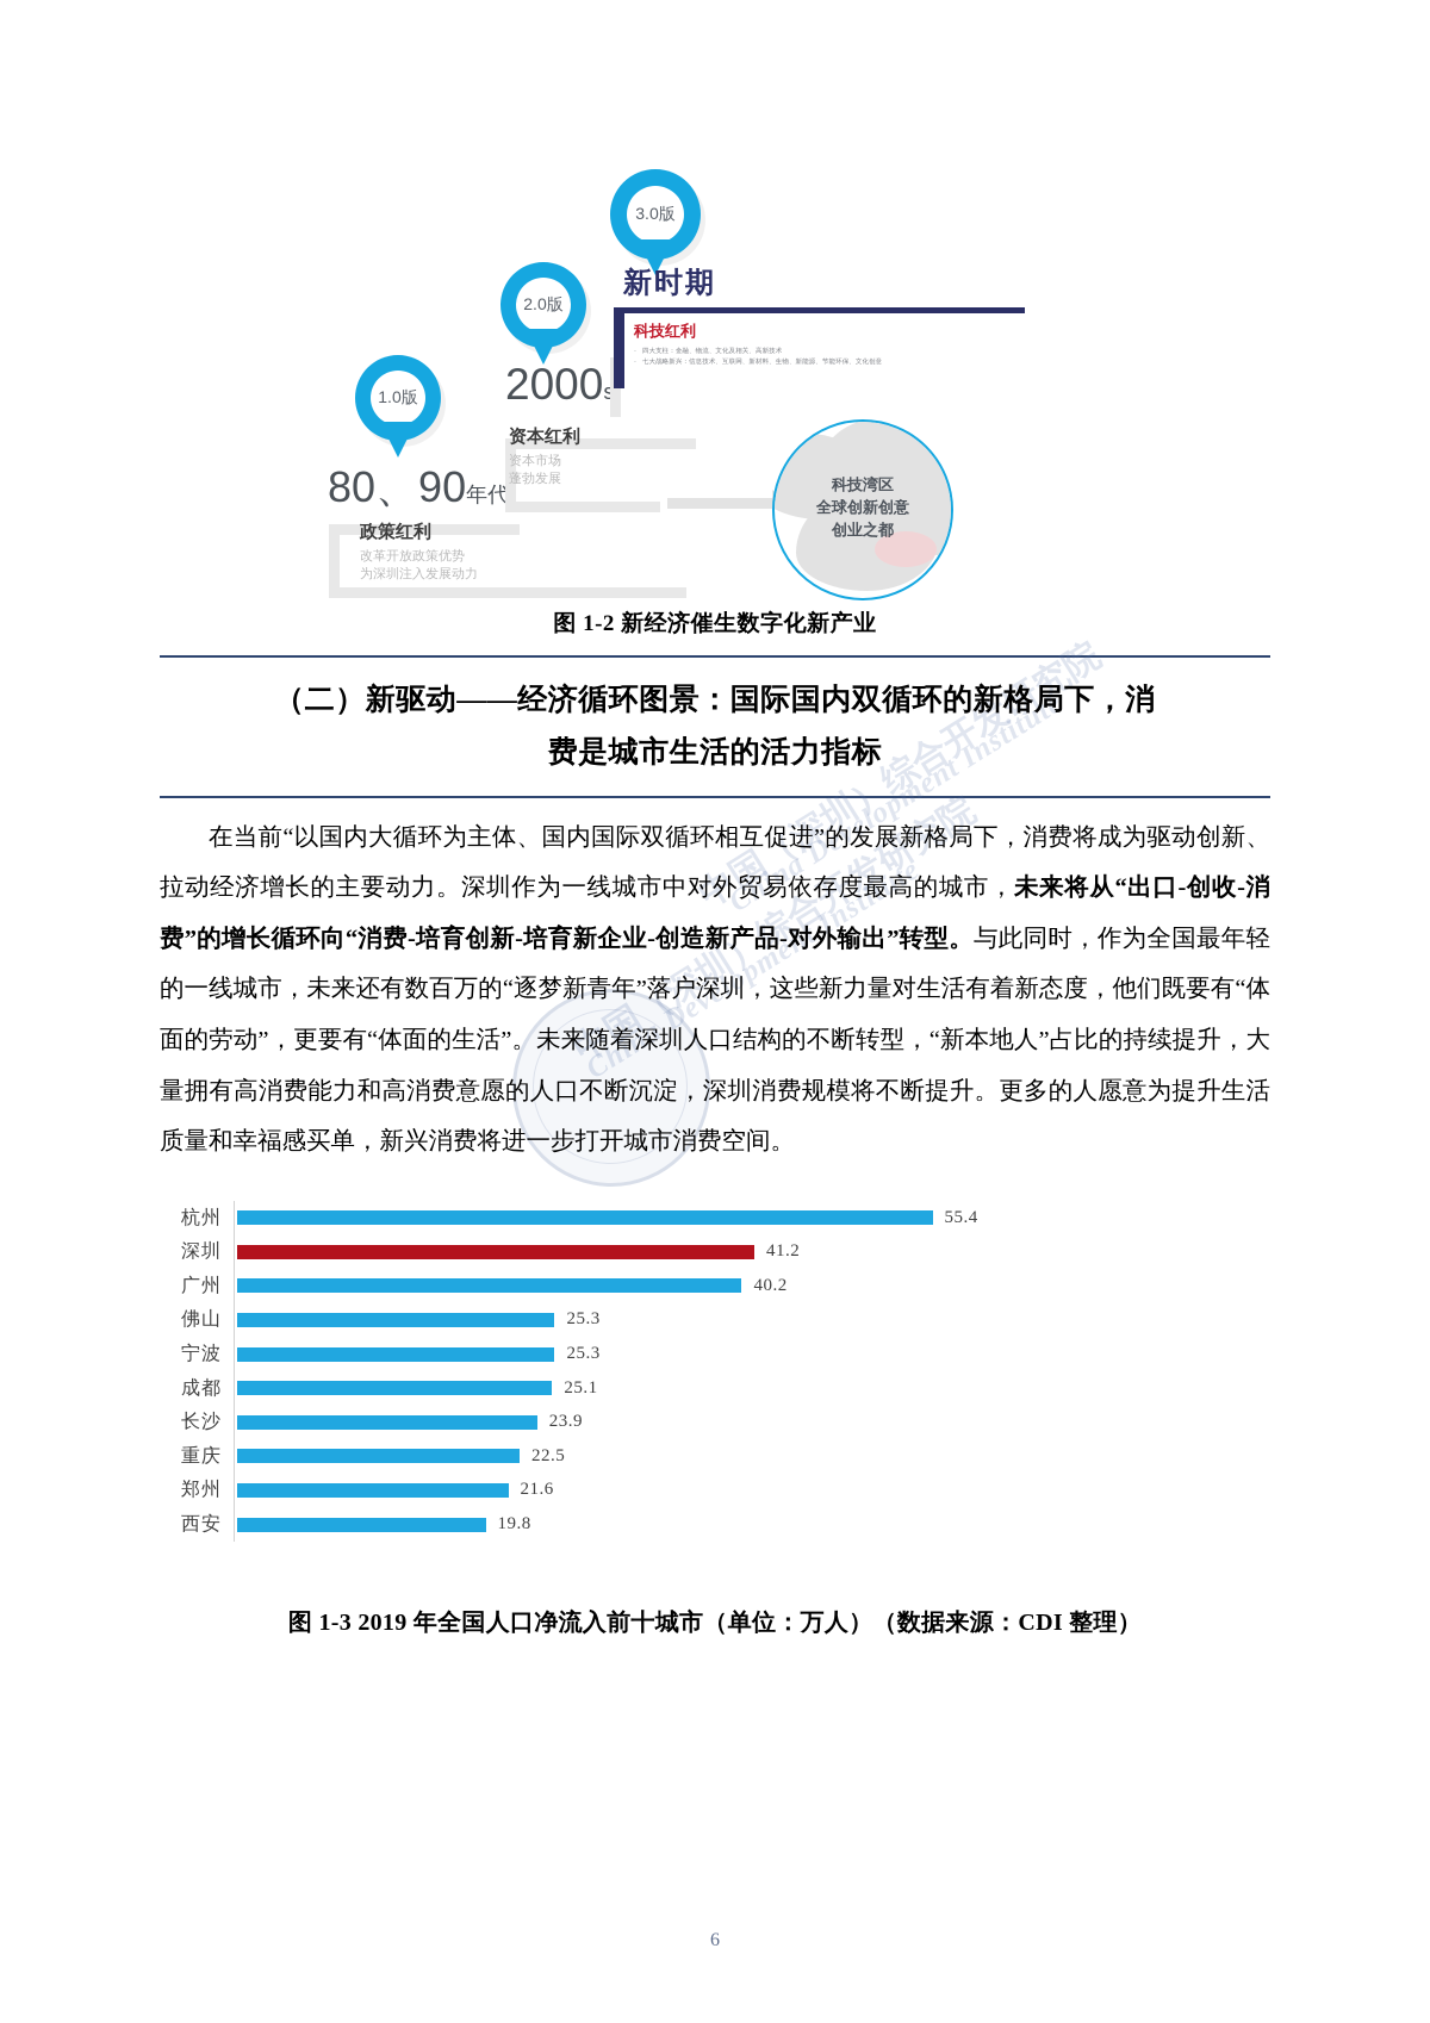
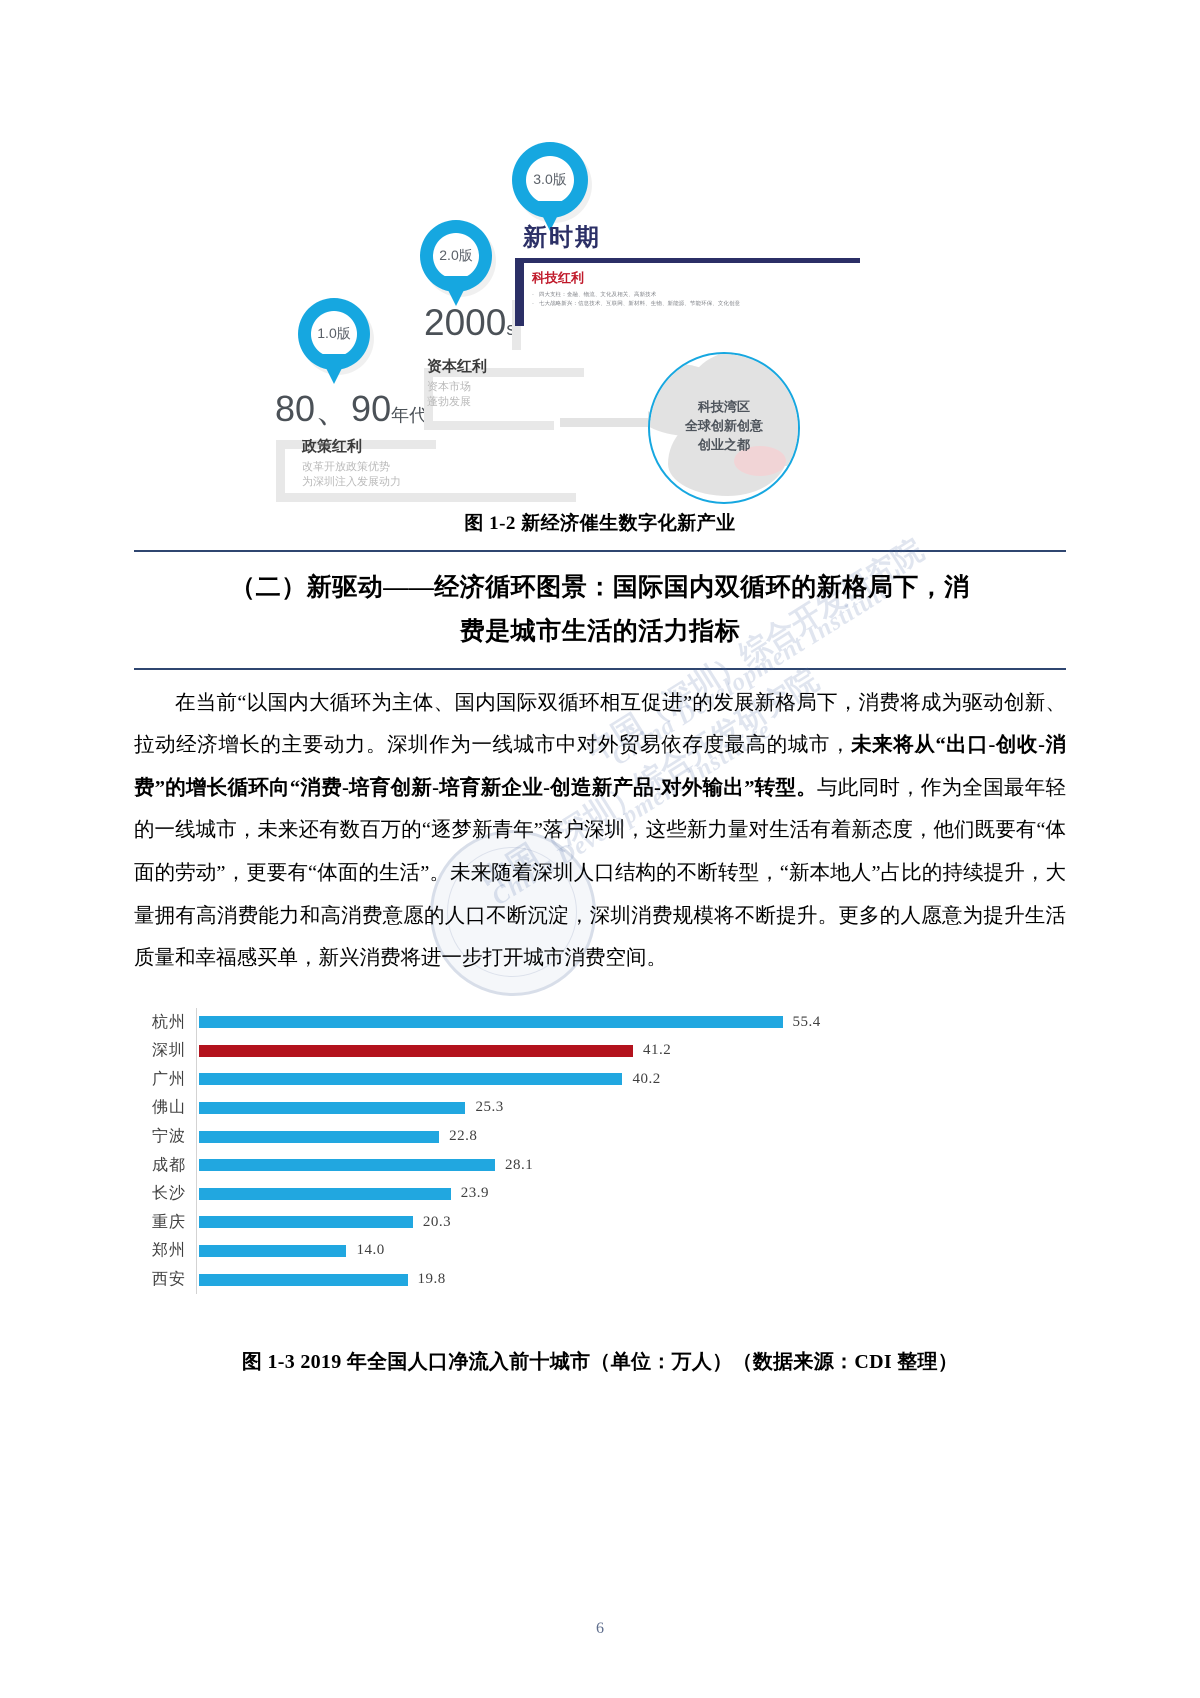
宁波: 25.3 -> 22.8
成都: 25.1 -> 28.1
重庆: 22.5 -> 20.3
郑州: 21.6 -> 14.0
